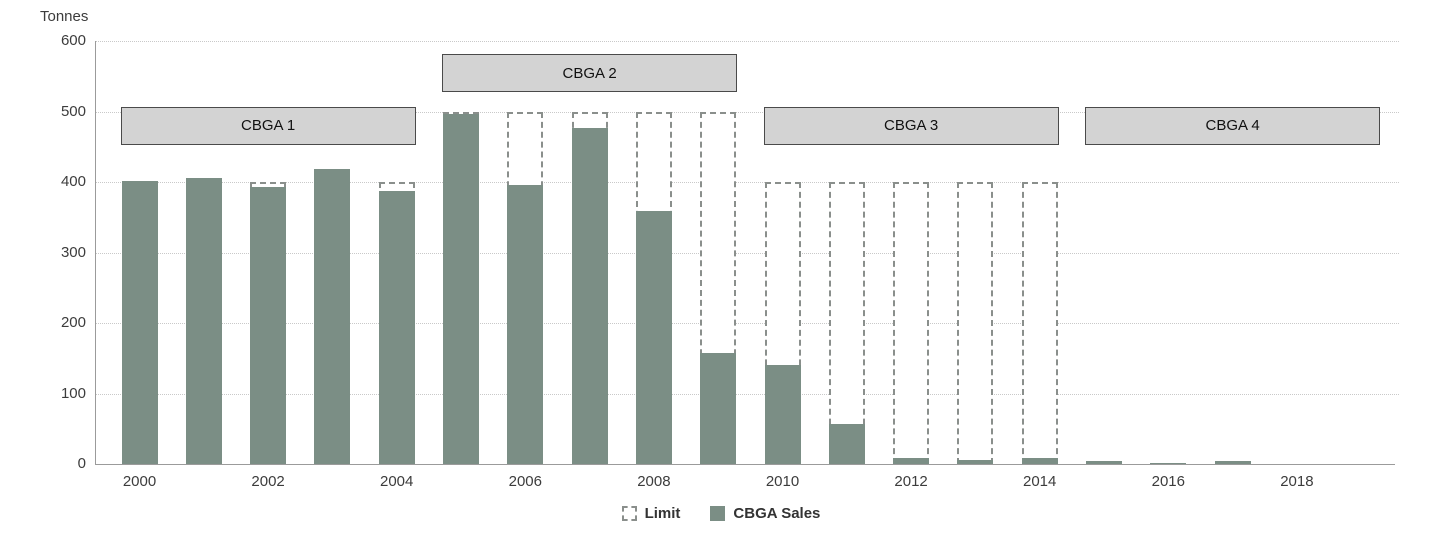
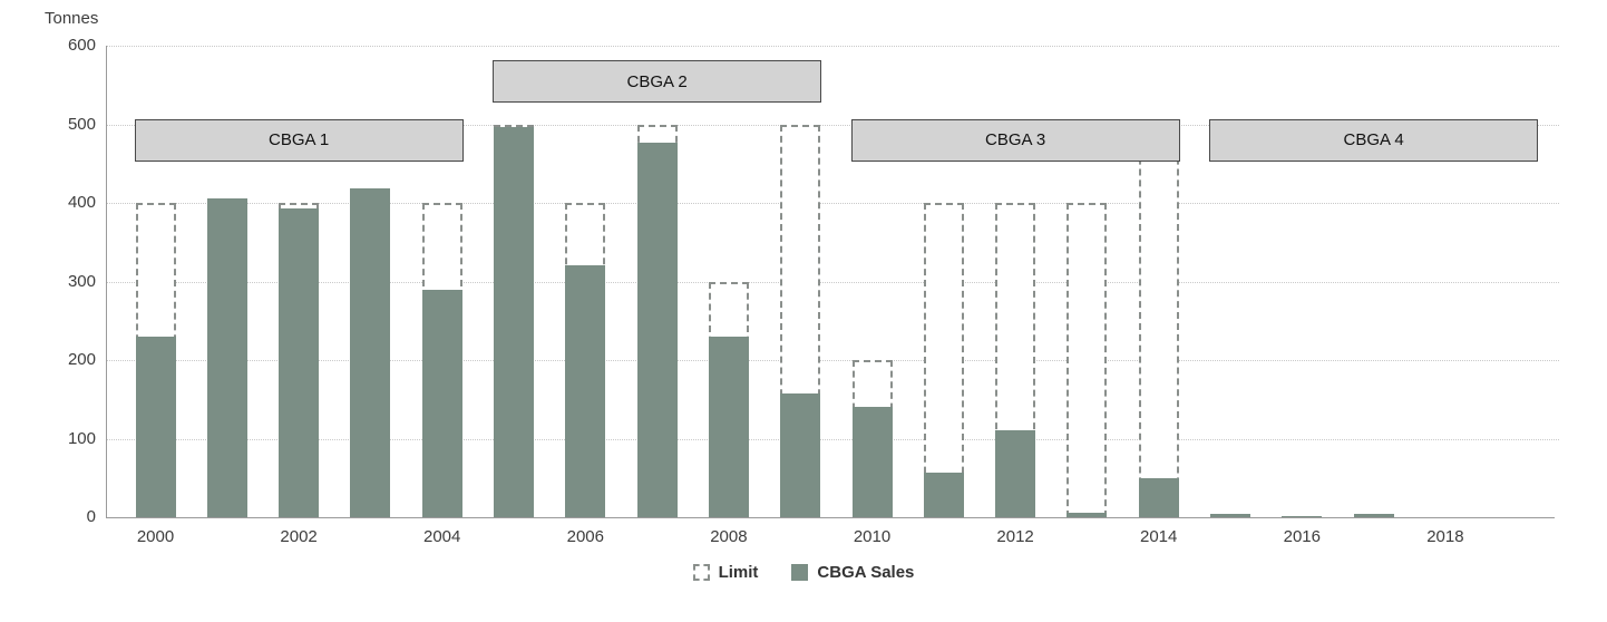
CBGA Sales/2000: 400 -> 230
CBGA Sales/2004: 390 -> 290
Limit/2006: 500 -> 400
CBGA Sales/2006: 400 -> 320
Limit/2008: 500 -> 300
CBGA Sales/2008: 360 -> 230
Limit/2010: 400 -> 200
CBGA Sales/2012: 10 -> 110
Limit/2014: 400 -> 500
CBGA Sales/2014: 10 -> 50
